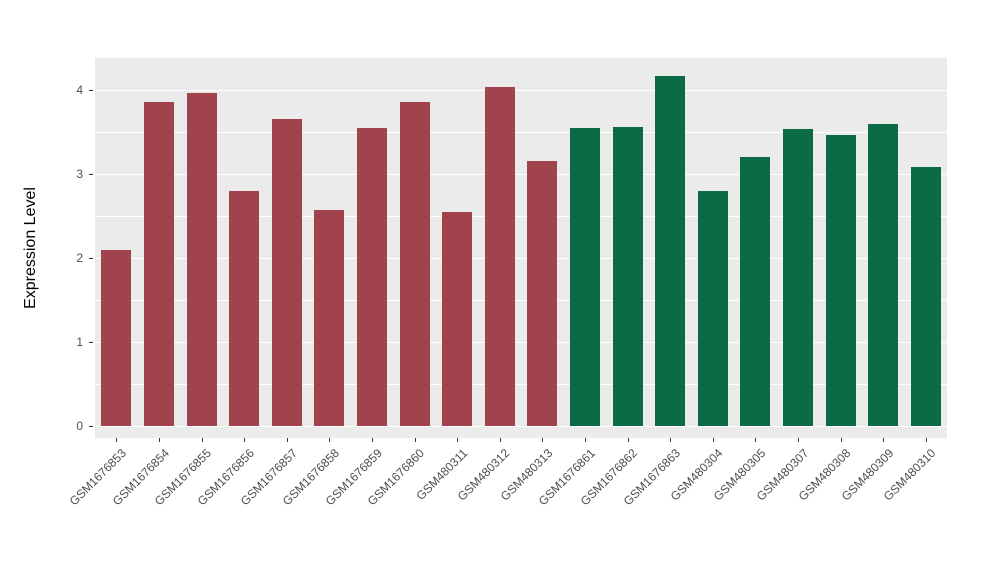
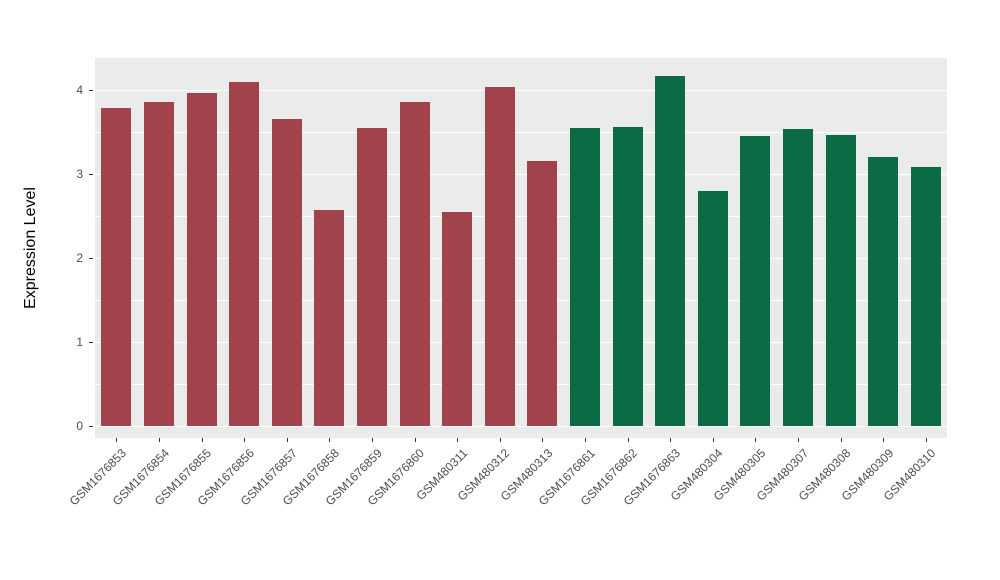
GSM1676853: 2.1 -> 3.8
GSM1676856: 2.8 -> 4.1
GSM480305: 3.2 -> 3.5
GSM480309: 3.6 -> 3.2
